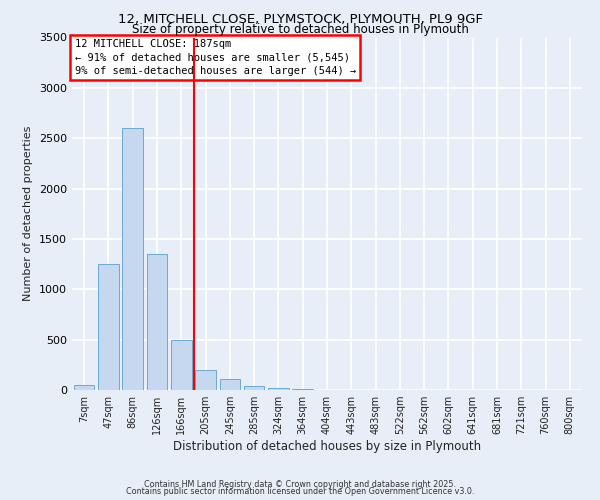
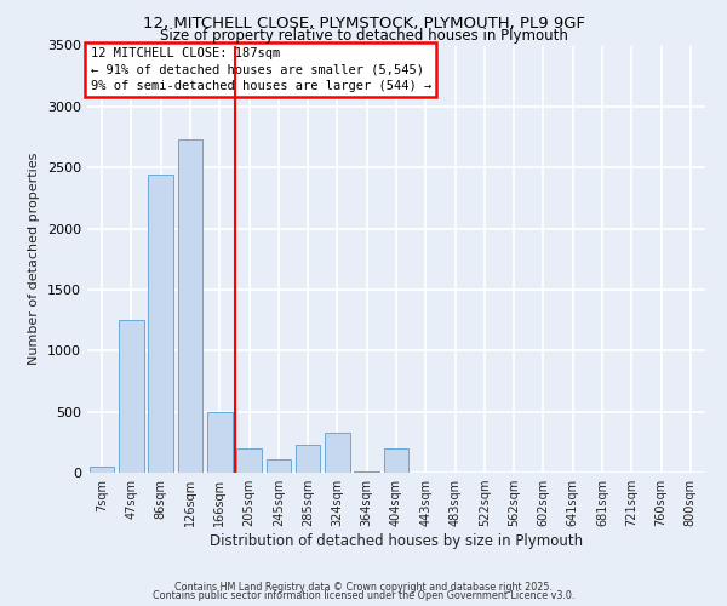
86sqm: 2600 -> 2440
126sqm: 1350 -> 2730
285sqm: 40 -> 230
324sqm: 20 -> 330
404sqm: 0 -> 200
